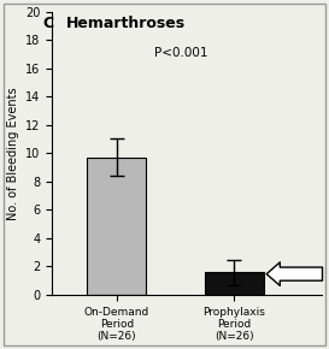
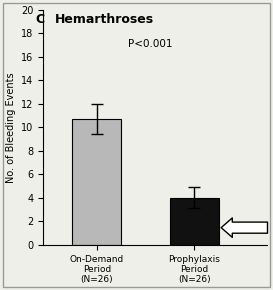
On-Demand Period (N=26): 9.7 -> 10.7
Prophylaxis Period (N=26): 1.6 -> 4.0
